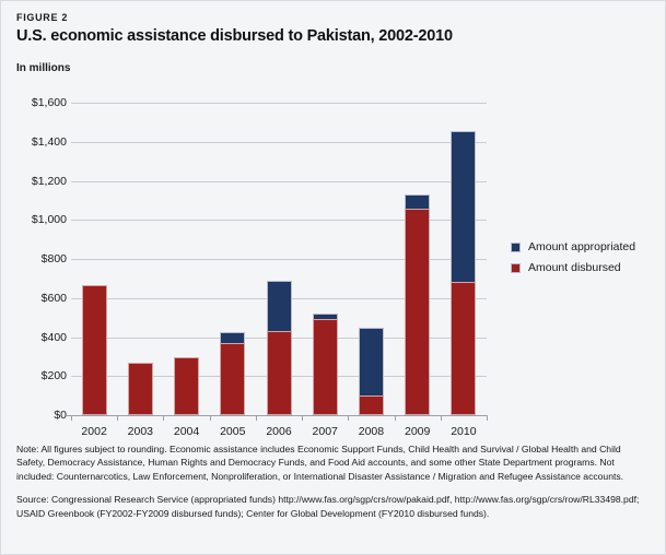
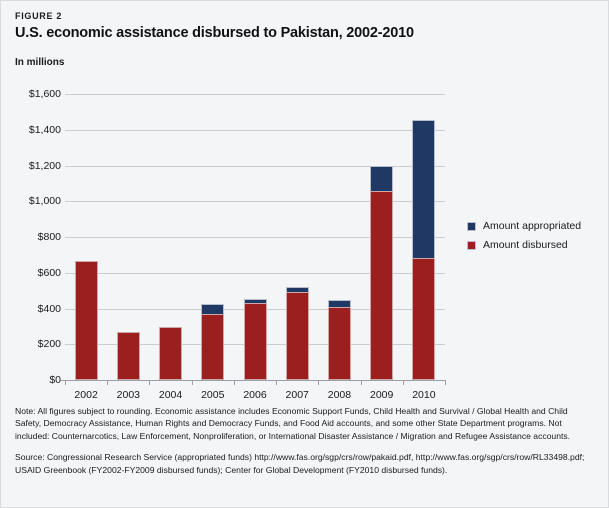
Amount appropriated/2006: $690 -> $460
Amount disbursed/2008: $100 -> $410
Amount appropriated/2009: $1130 -> $1200
